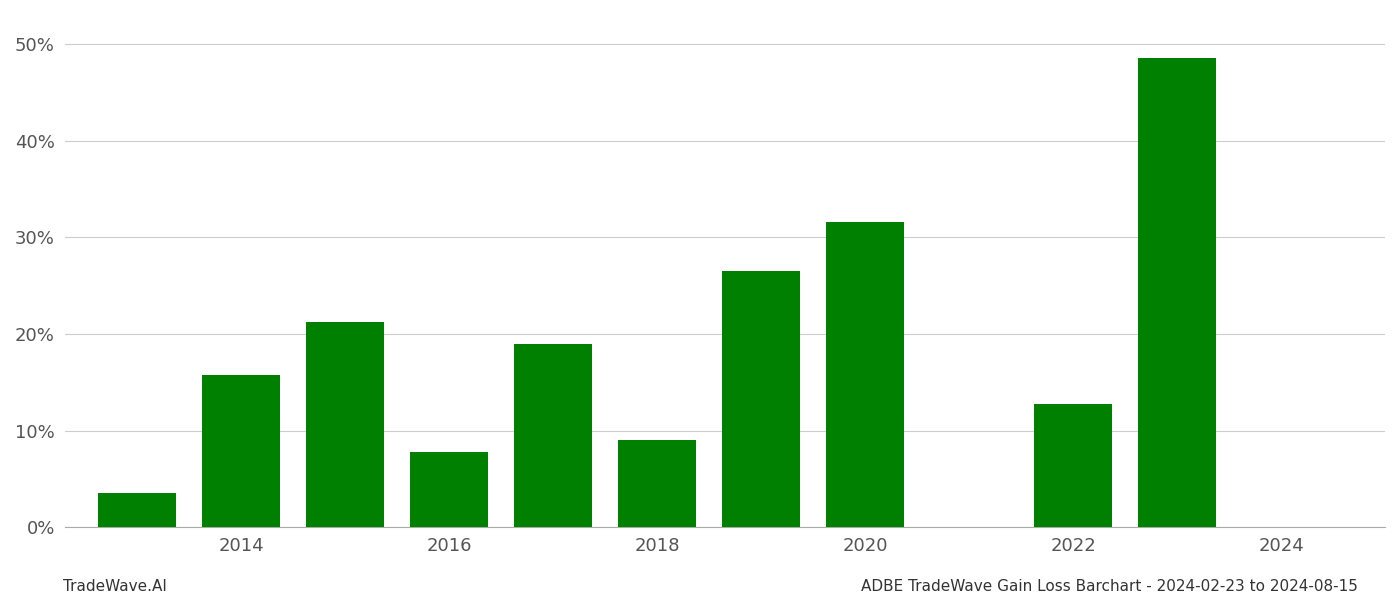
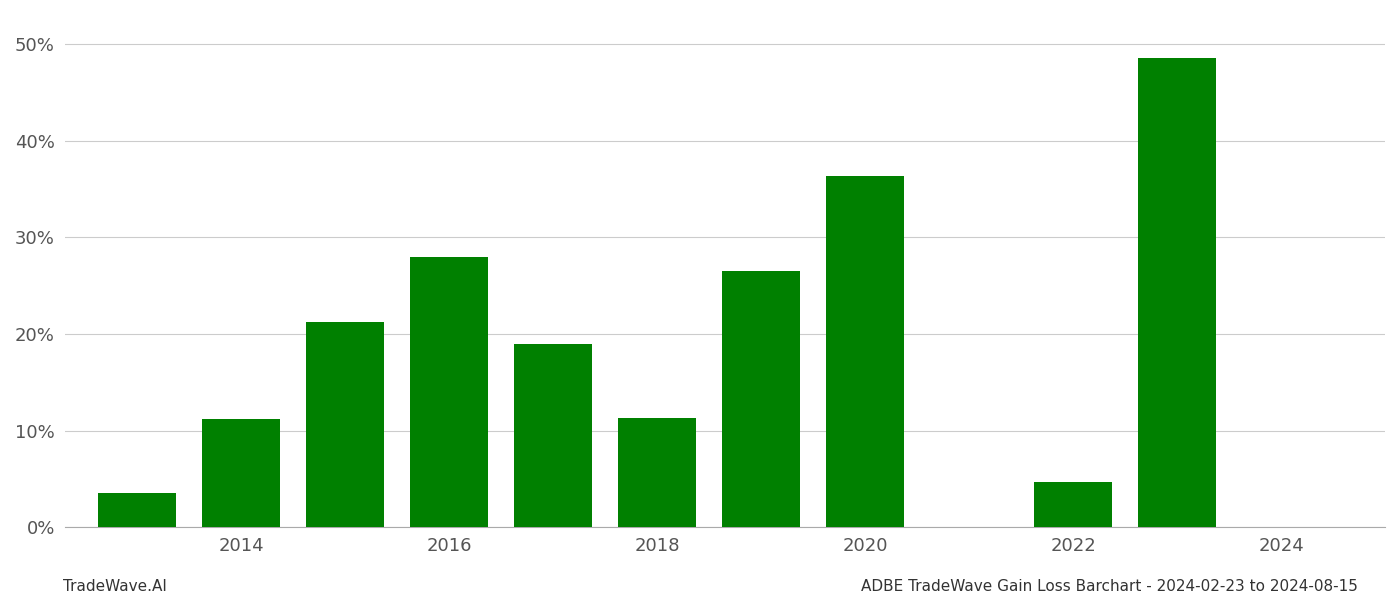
2014: 15.8% -> 11.2%
2016: 7.8% -> 28.0%
2018: 9.0% -> 11.3%
2020: 31.6% -> 36.3%
2022: 12.8% -> 4.7%
